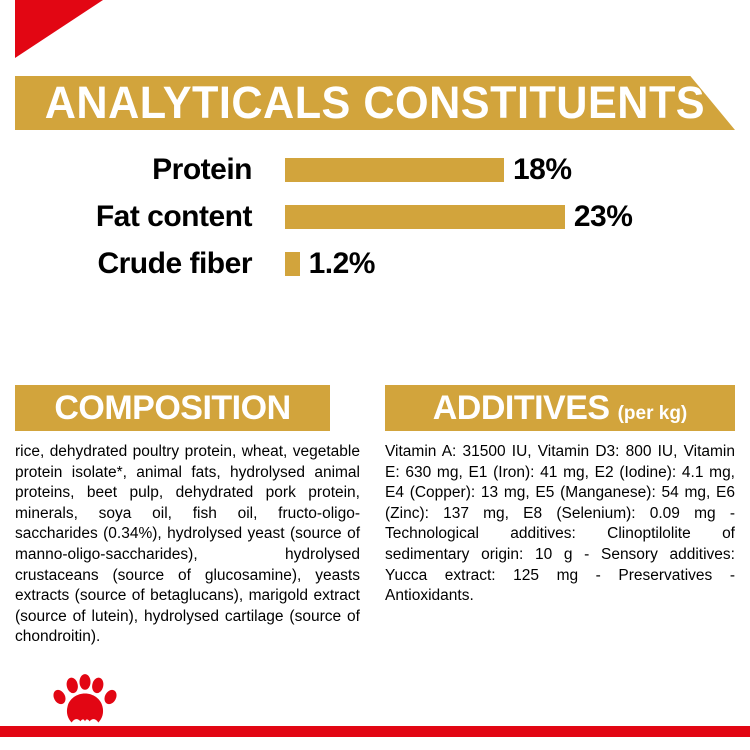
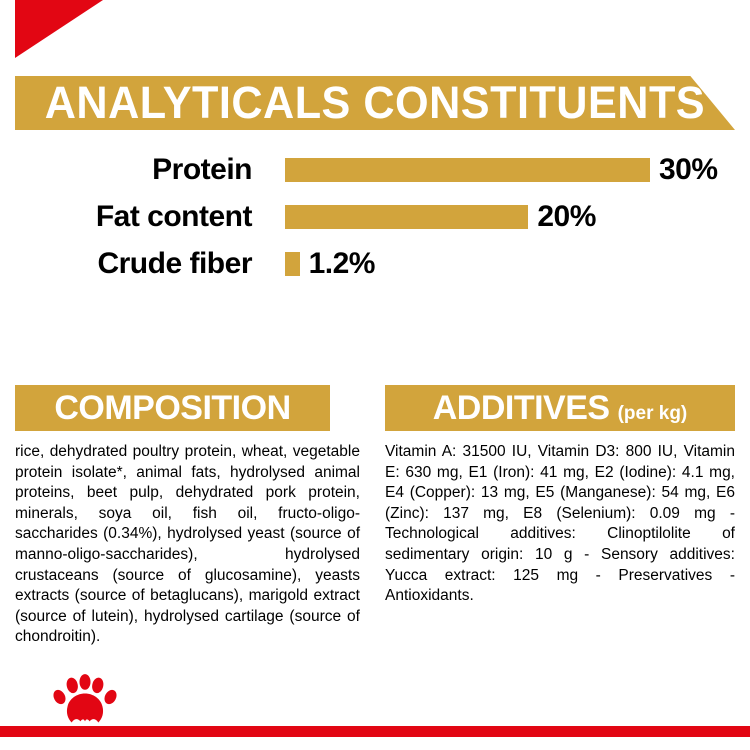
Protein: 18% -> 30%
Fat content: 23% -> 20%
